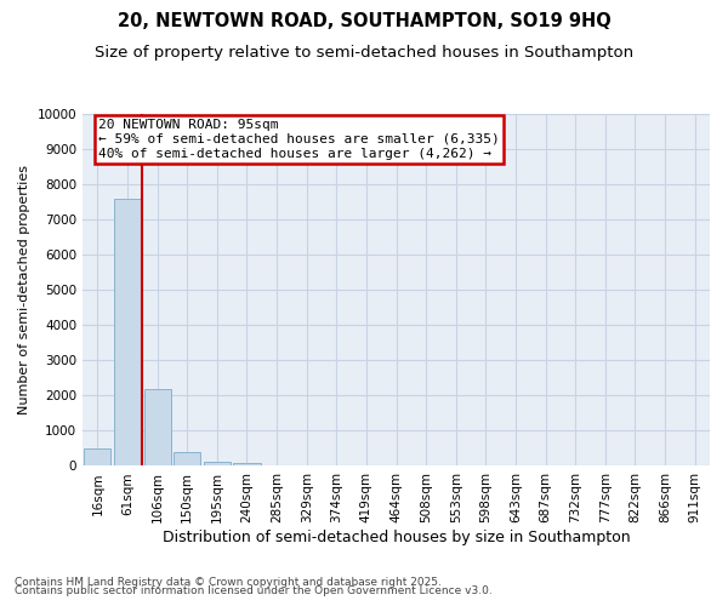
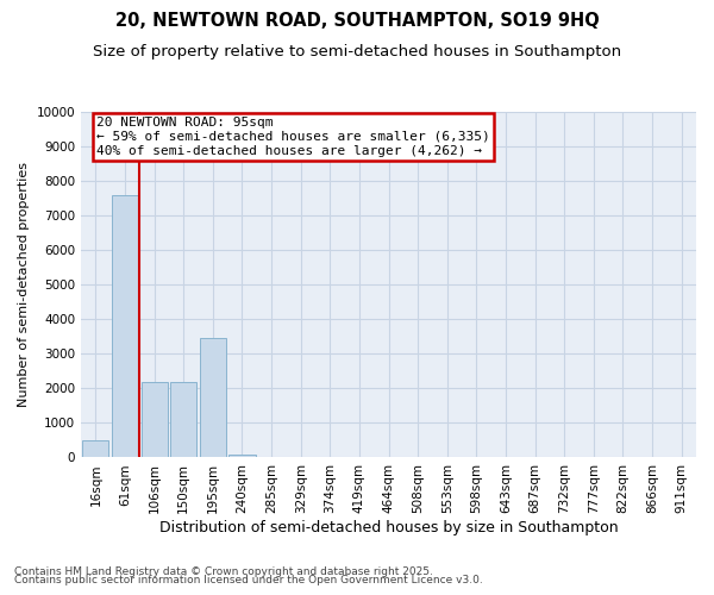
150sqm: 380 -> 2200
195sqm: 120 -> 3450
